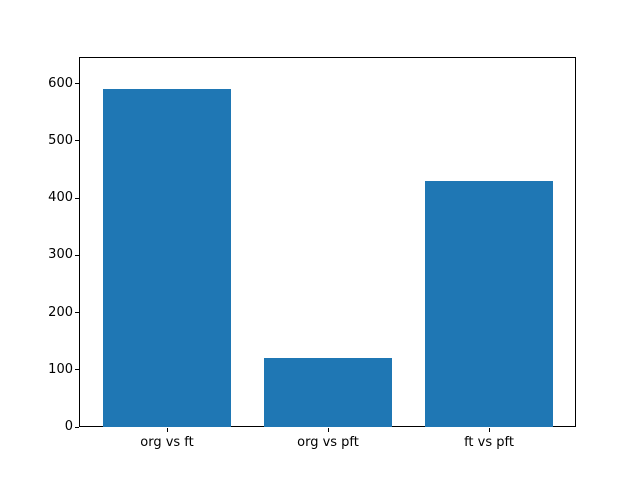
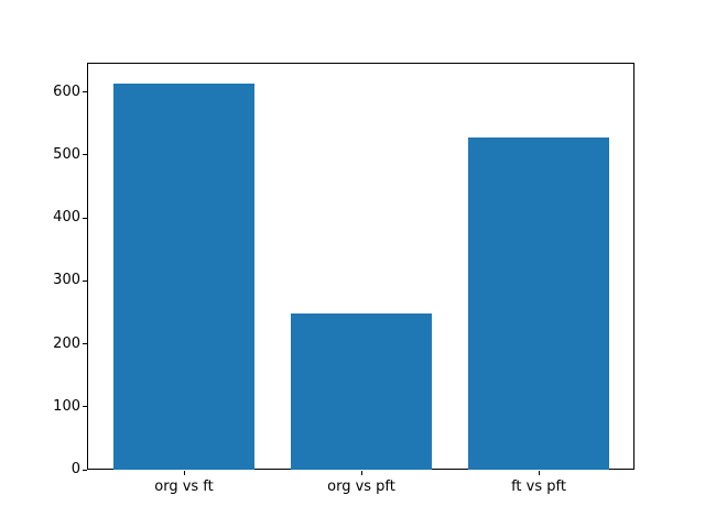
org vs ft: 590 -> 610
org vs pft: 120 -> 250
ft vs pft: 430 -> 530
